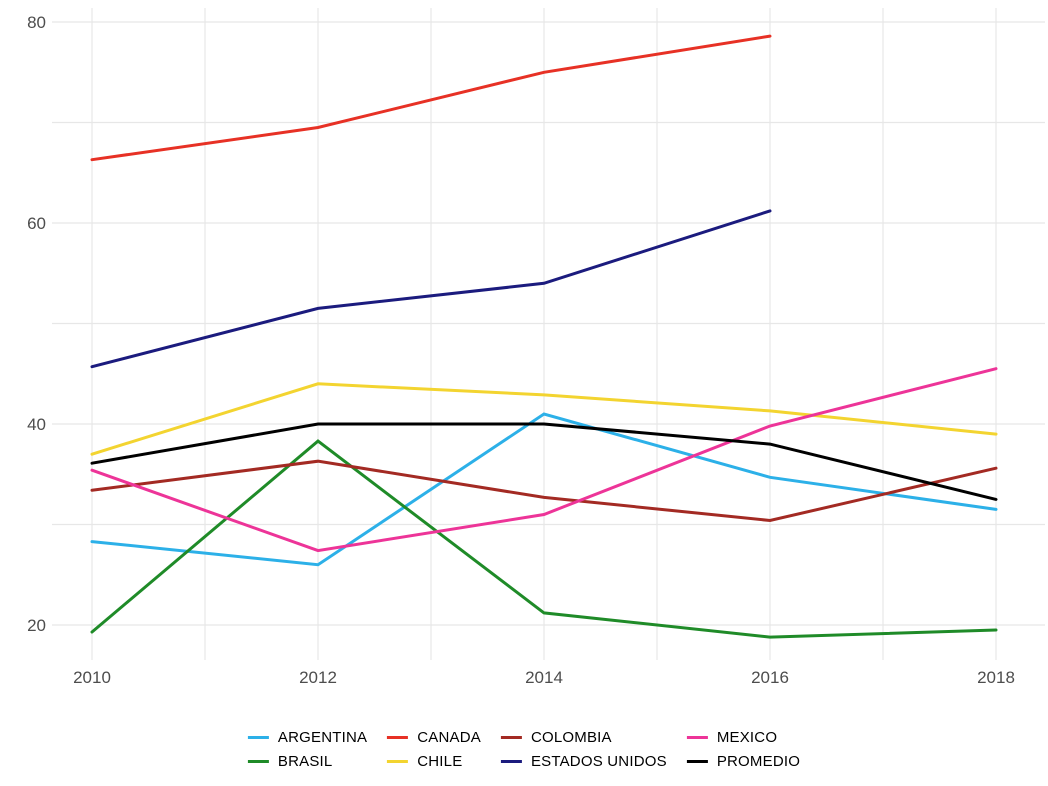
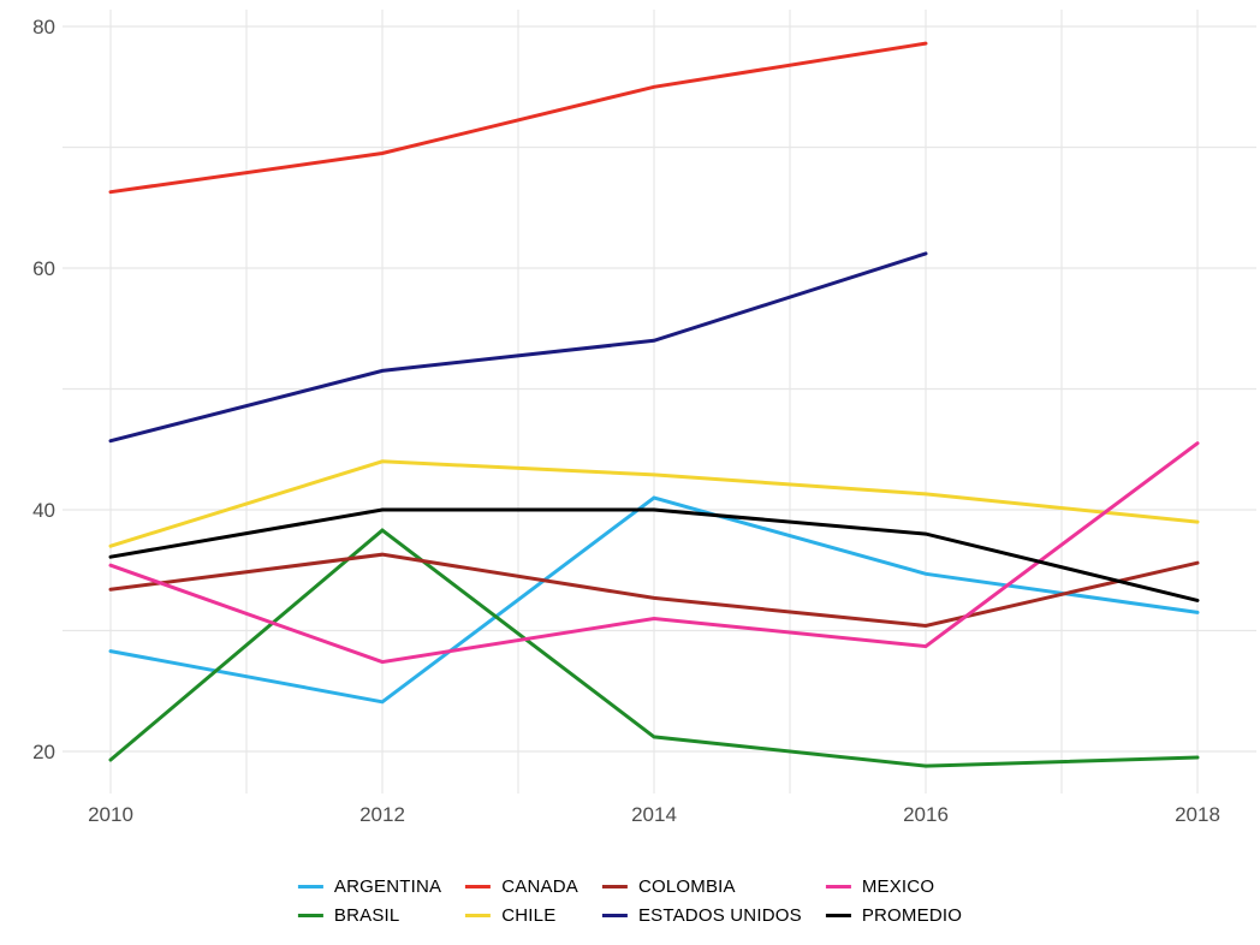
ARGENTINA/2012: 26.0 -> 24.1
MEXICO/2016: 39.8 -> 28.7
